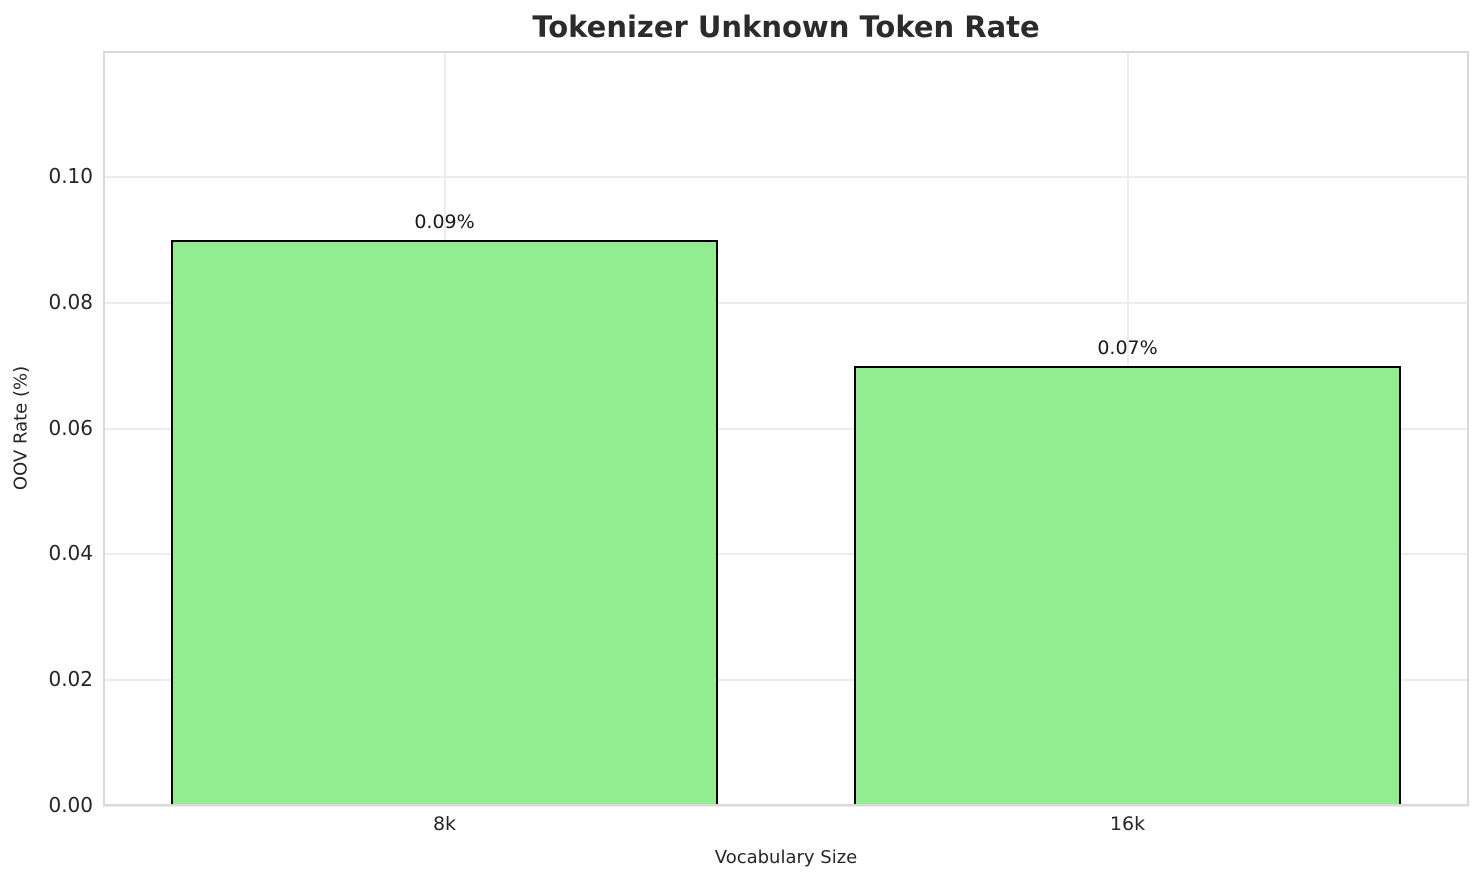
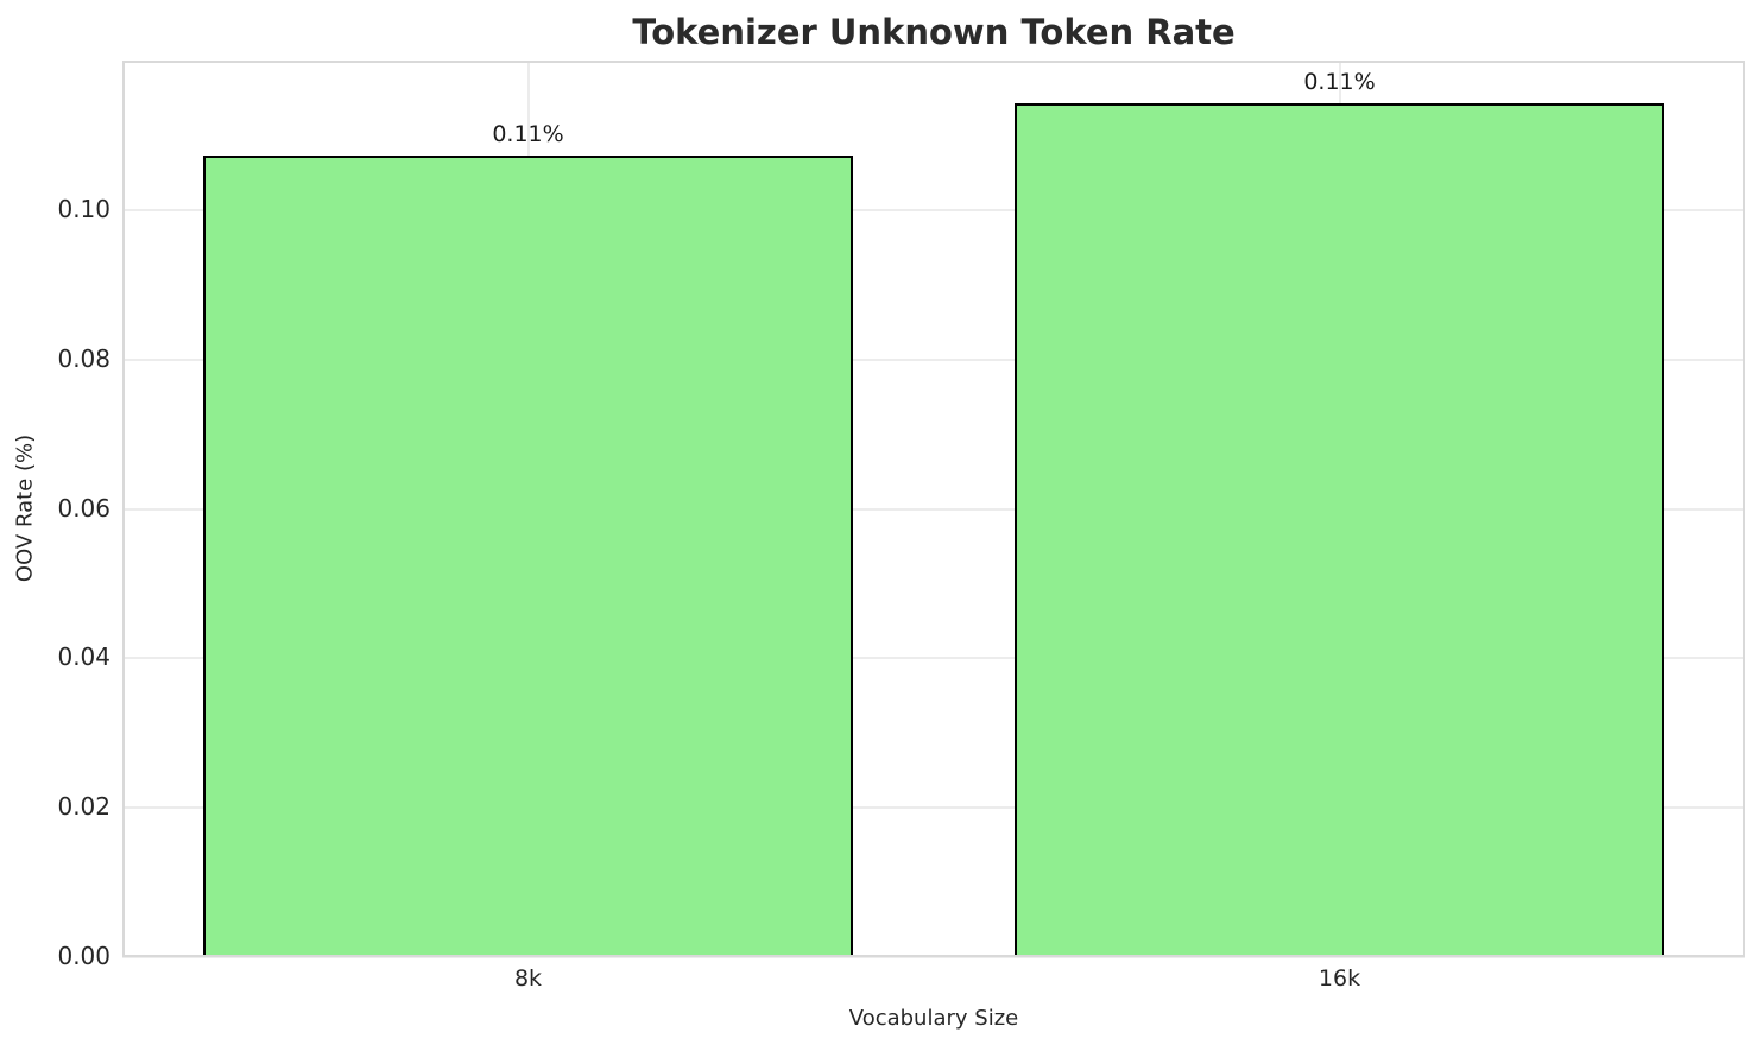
8k: 0.09% -> 0.11%
16k: 0.07% -> 0.11%
